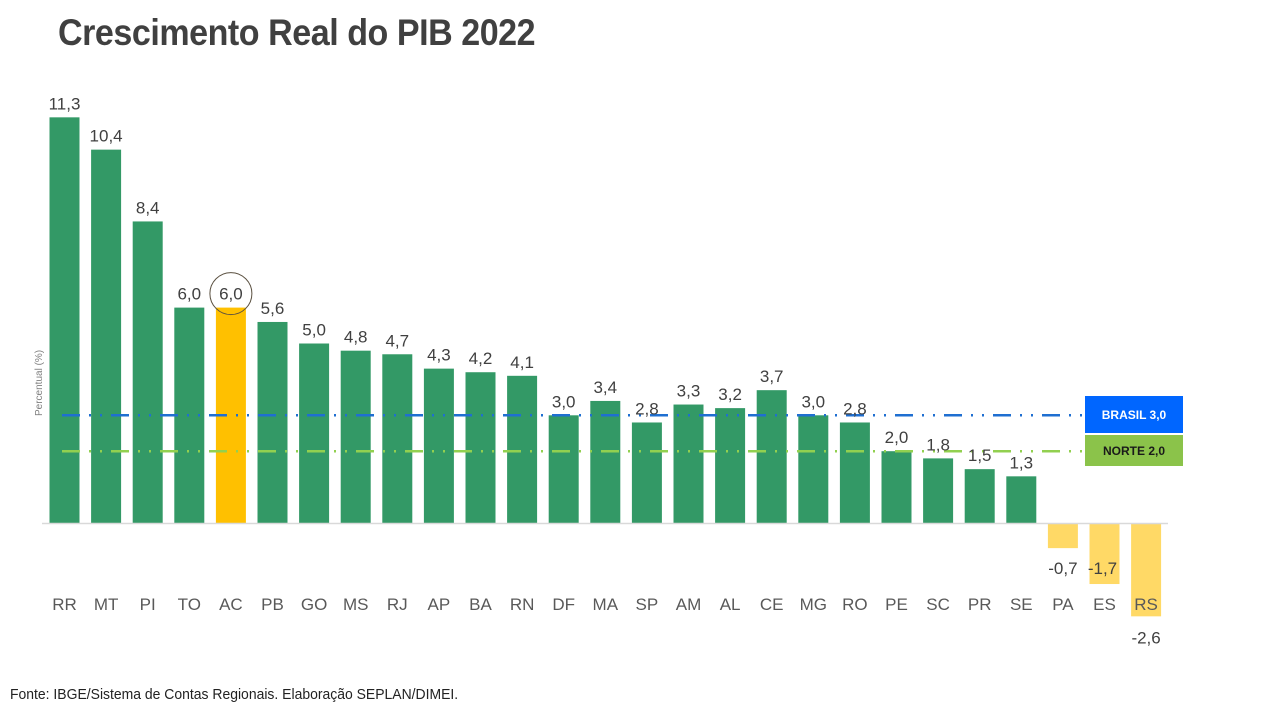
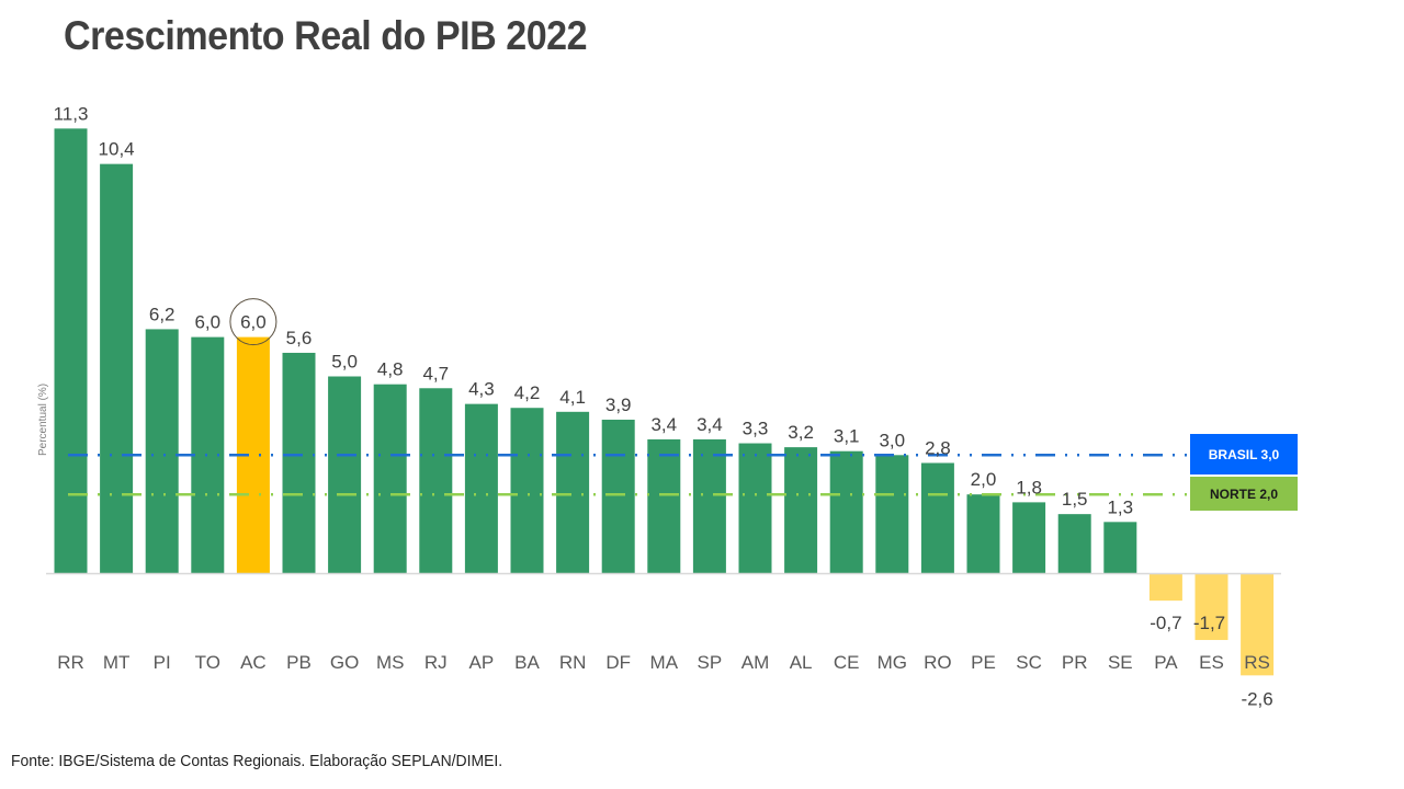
PI: 8,4 -> 6,2
DF: 3,0 -> 3,9
SP: 2,8 -> 3,4
CE: 3,7 -> 3,1
